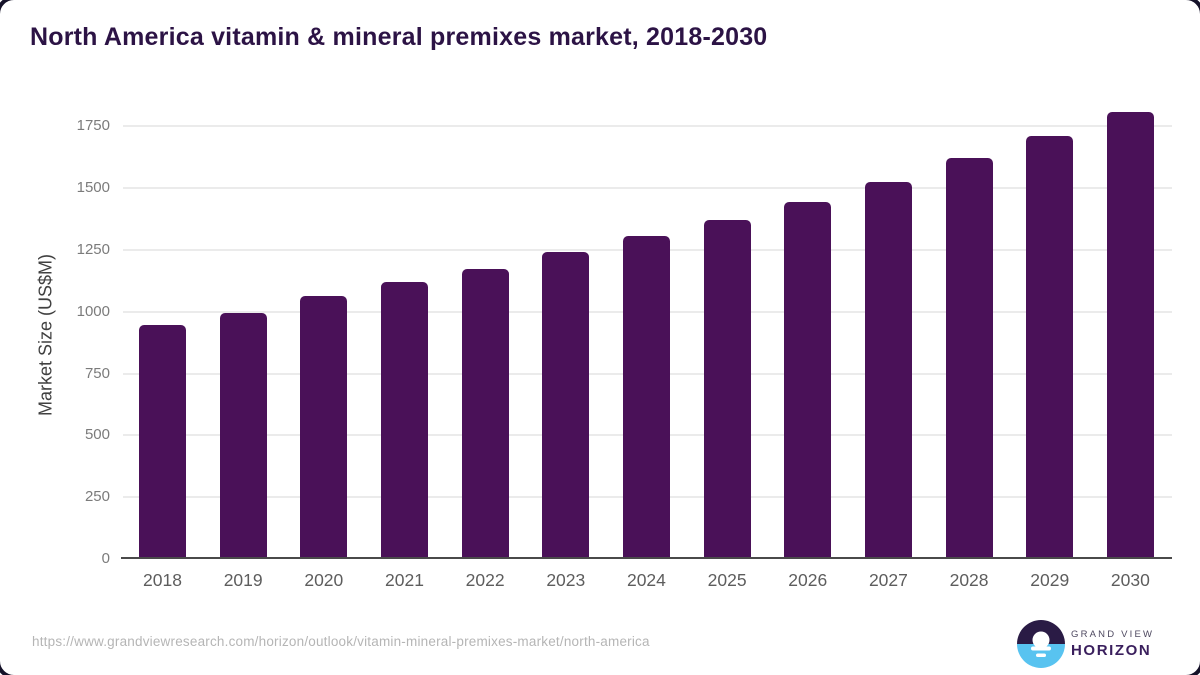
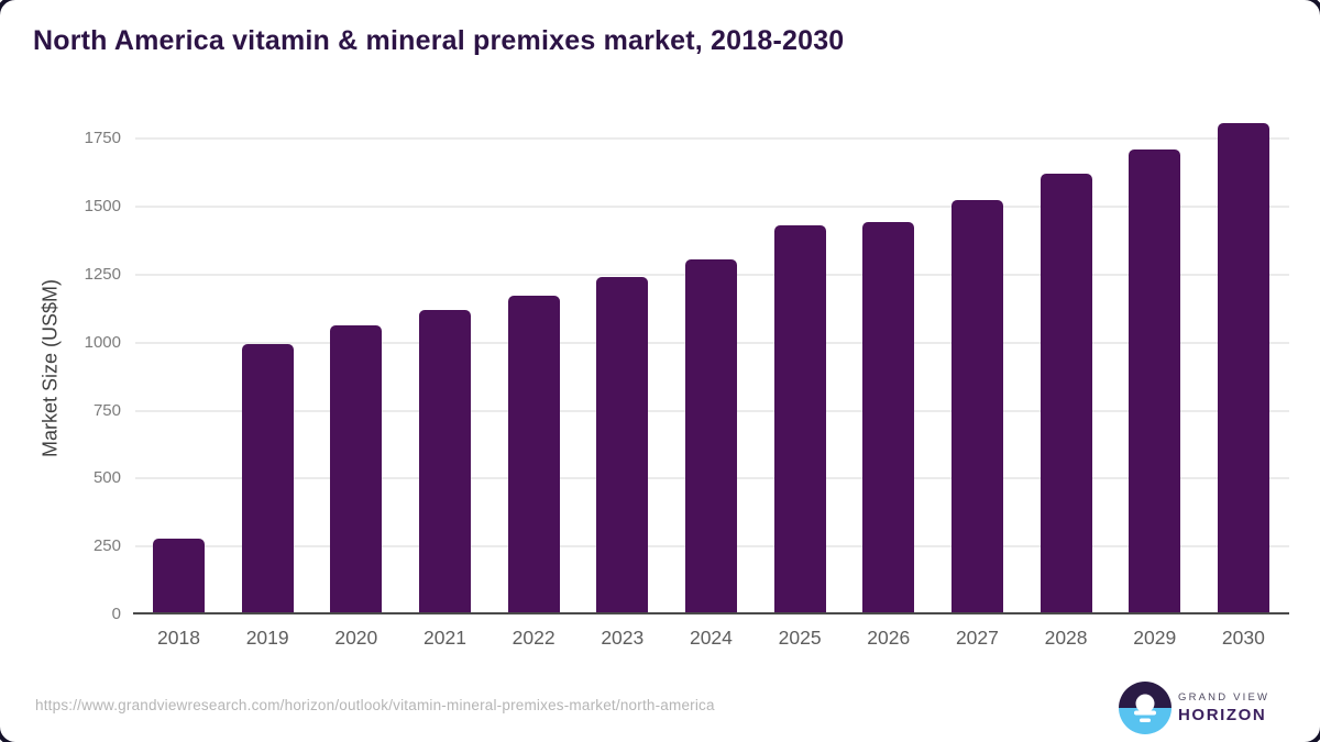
2018: 940 -> 280
2025: 1370 -> 1430
